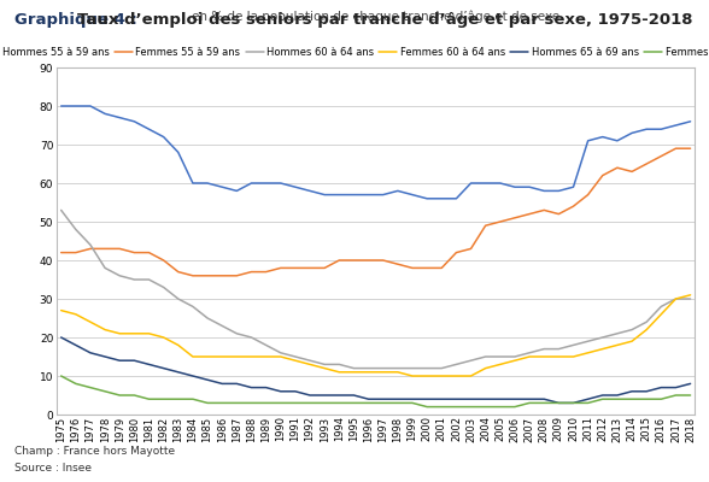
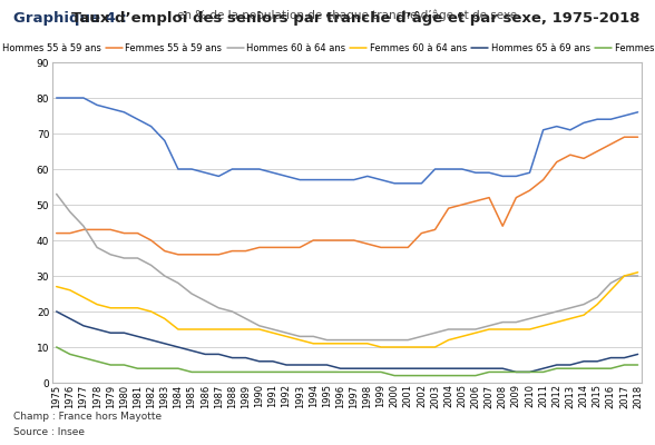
Femmes 55 à 59 ans/2008: 53 -> 44
